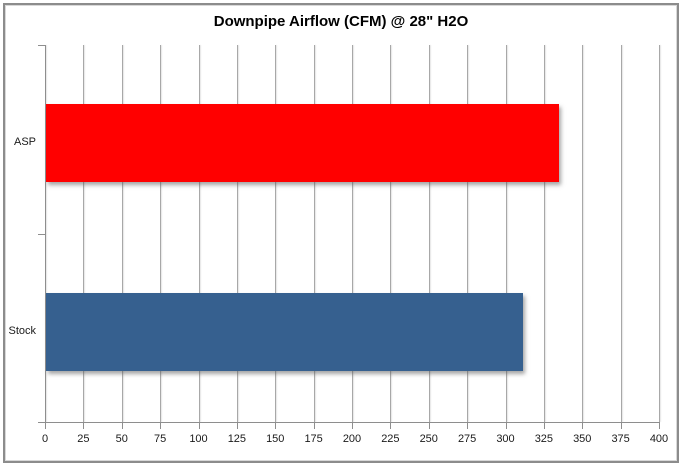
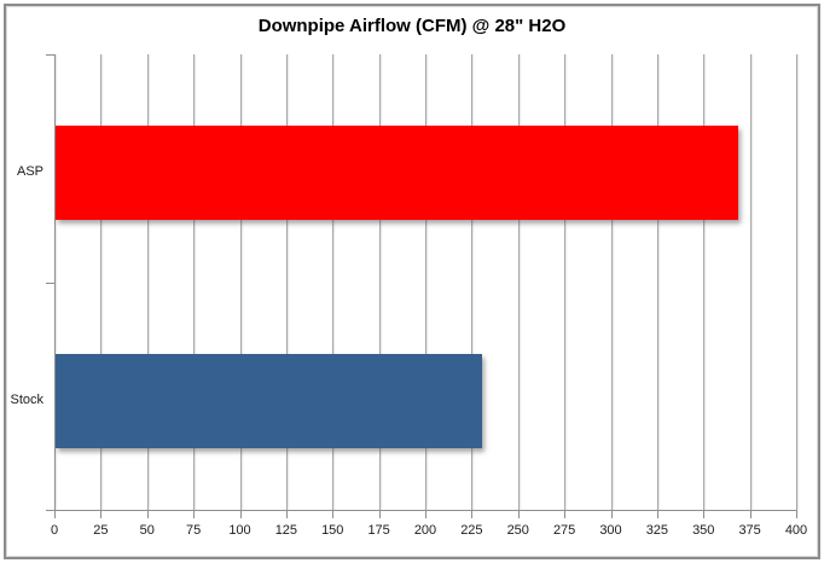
ASP: 334 -> 368
Stock: 311 -> 230
